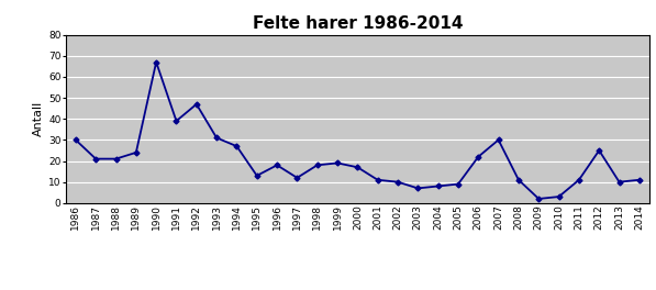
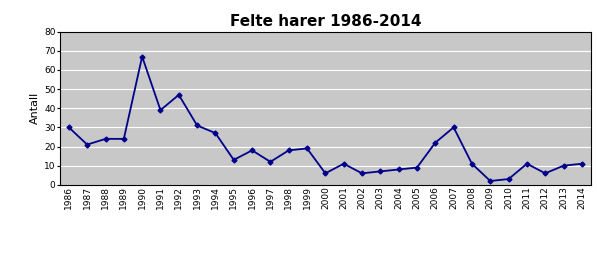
1988: 21 -> 24
2000: 17 -> 6
2002: 10 -> 6
2012: 25 -> 6
